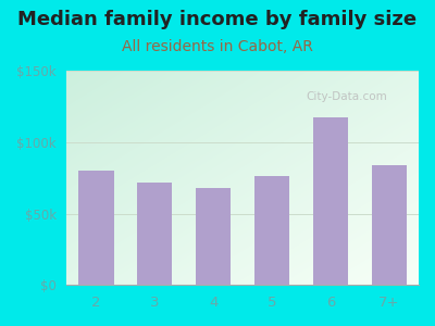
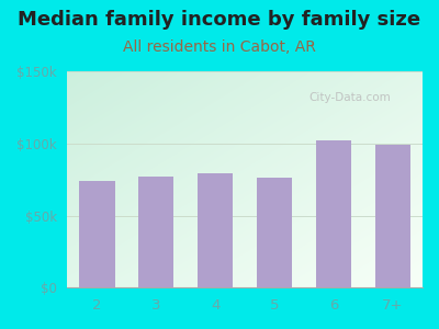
2: $80k -> $74k
3: $72k -> $77k
4: $68k -> $79k
6: $117k -> $102k
7+: $84k -> $99k
